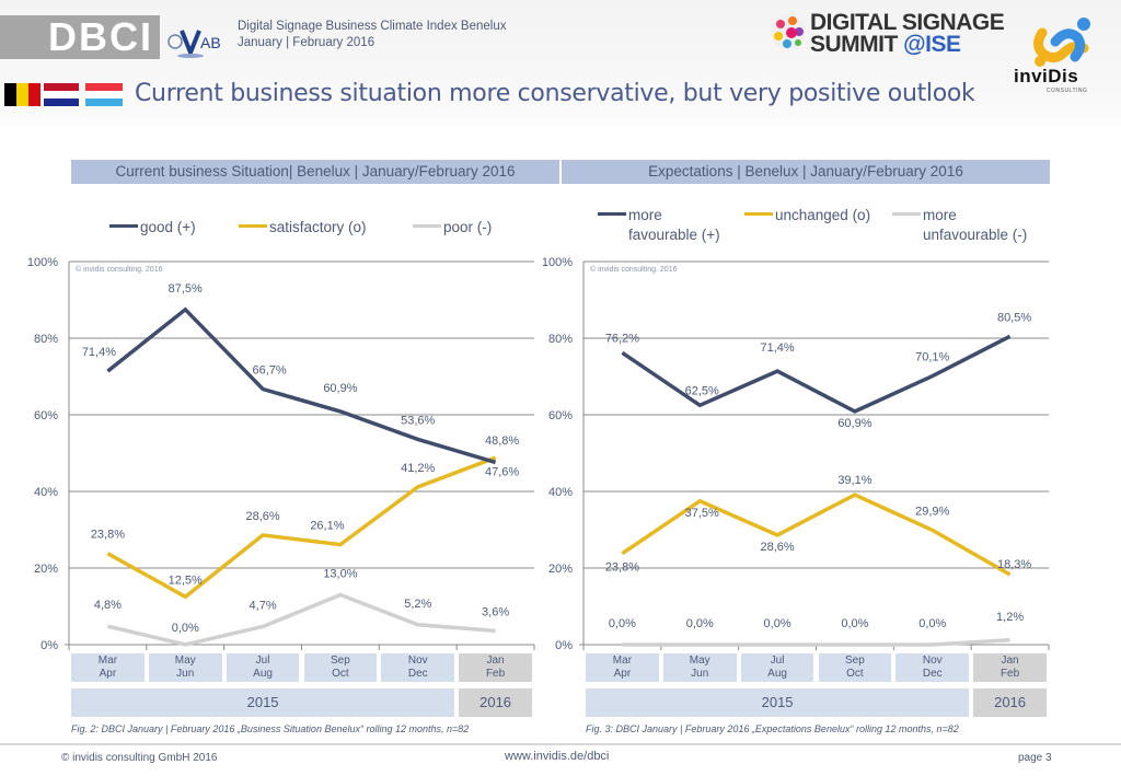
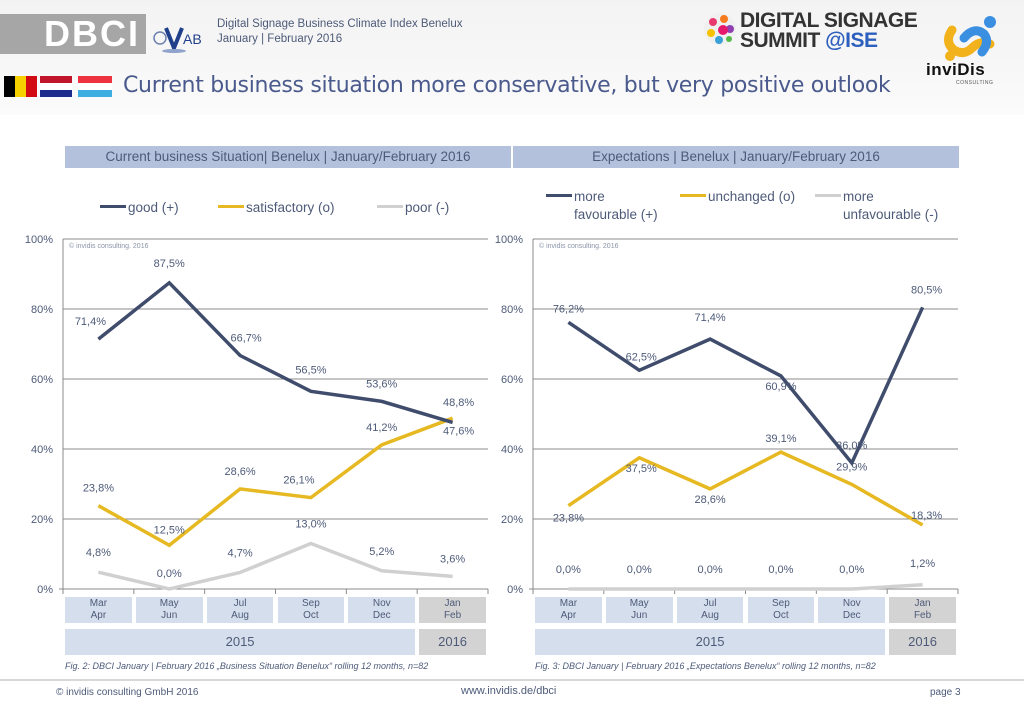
Current business Situation| Benelux | January/February 2016/good (+)/Sep Oct: 60,9% -> 56,5%
Expectations | Benelux | January/February 2016/more favourable (+)/Nov Dec: 70,1% -> 36,0%
